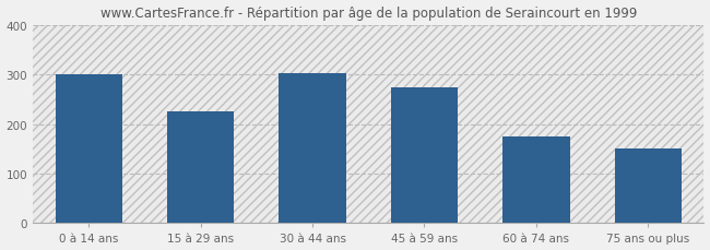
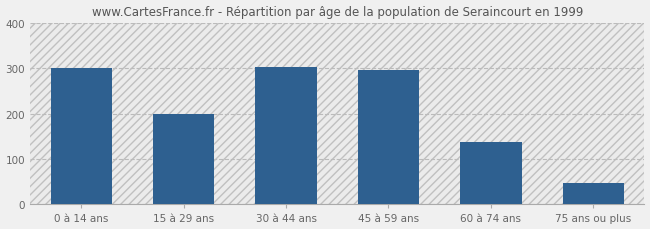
15 à 29 ans: 225 -> 200
45 à 59 ans: 275 -> 296
60 à 74 ans: 175 -> 138
75 ans ou plus: 150 -> 47
